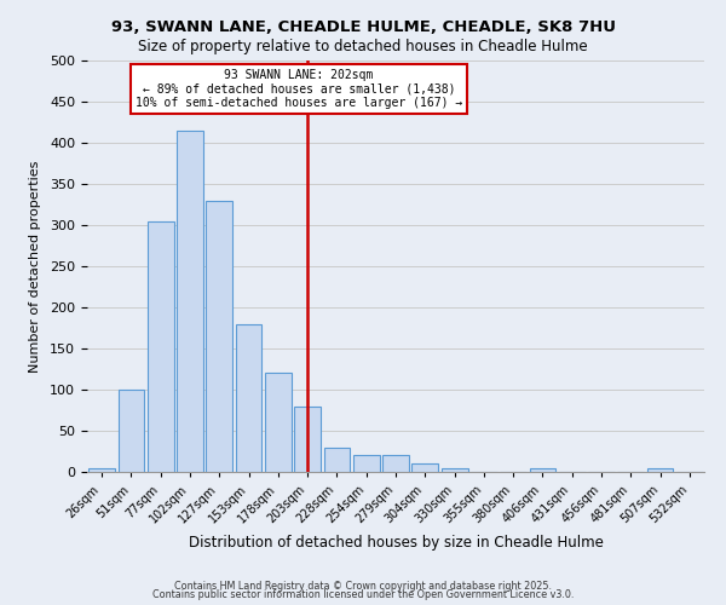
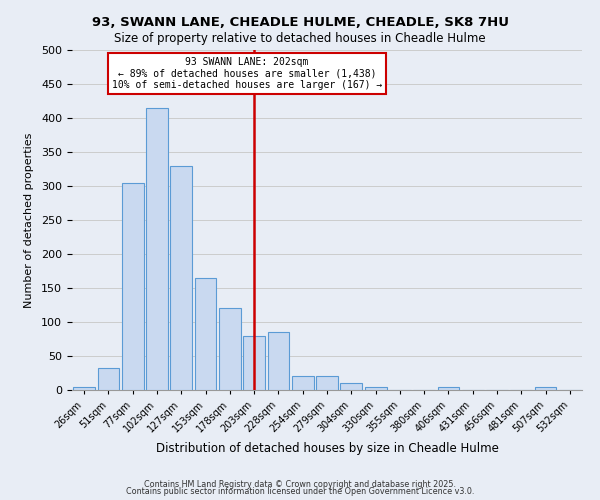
51sqm: 100 -> 32
153sqm: 180 -> 164
228sqm: 30 -> 86
